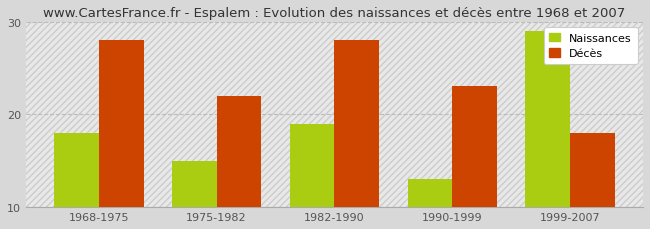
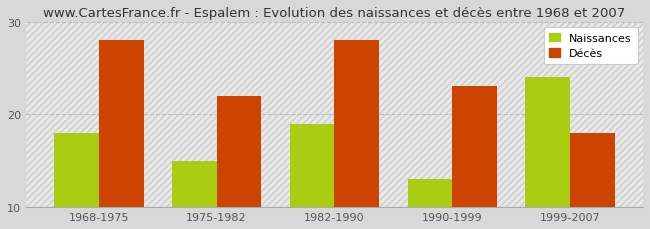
Naissances/1999-2007: 29 -> 24
